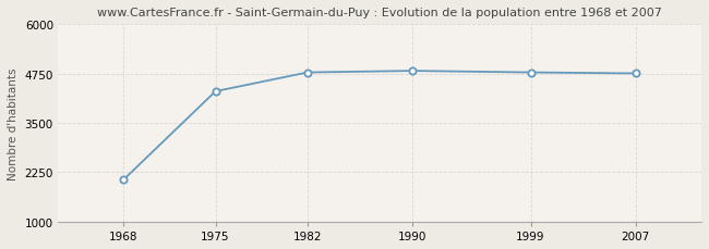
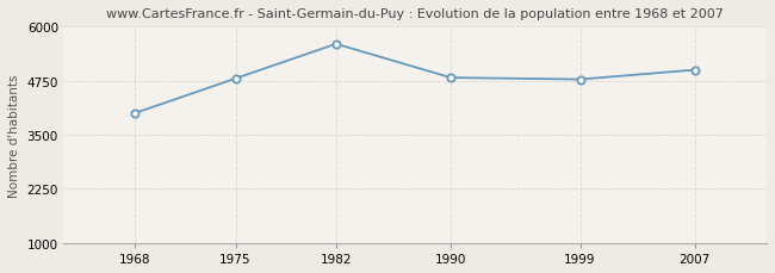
1968: 2060 -> 4000
1975: 4300 -> 4800
1982: 4780 -> 5600
2007: 4760 -> 5000
